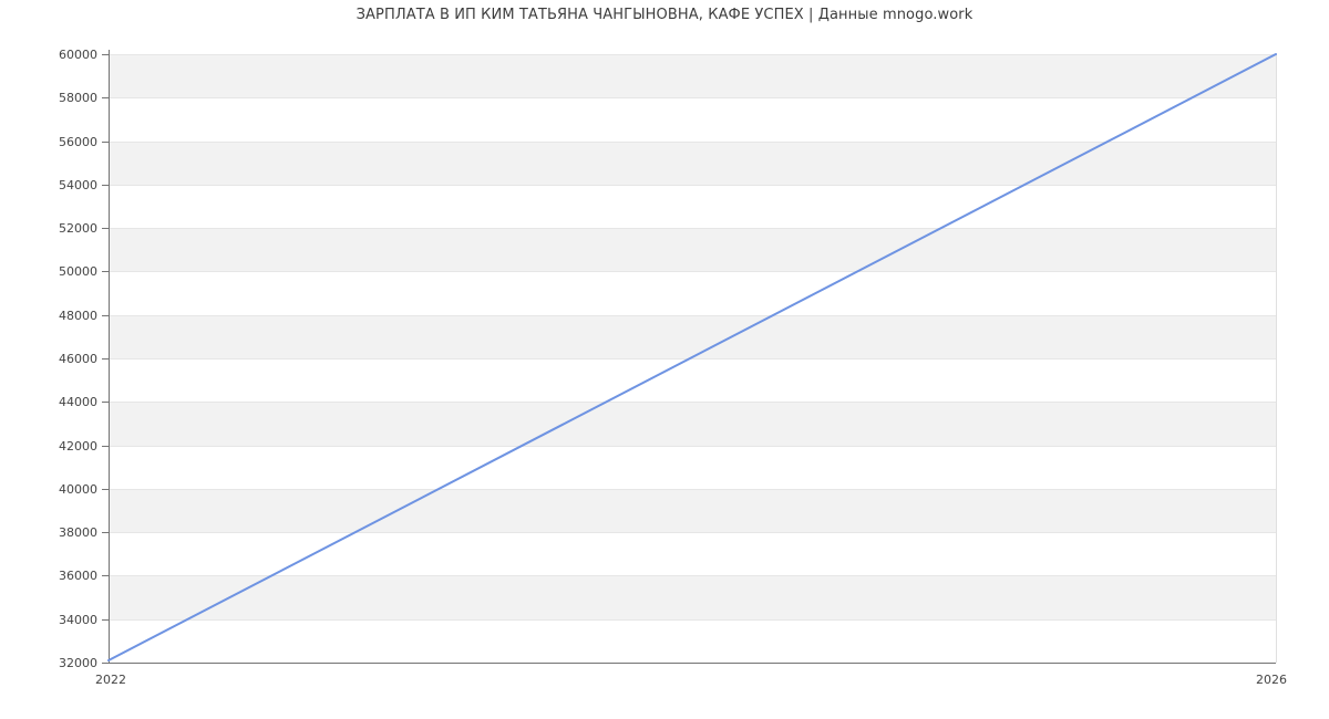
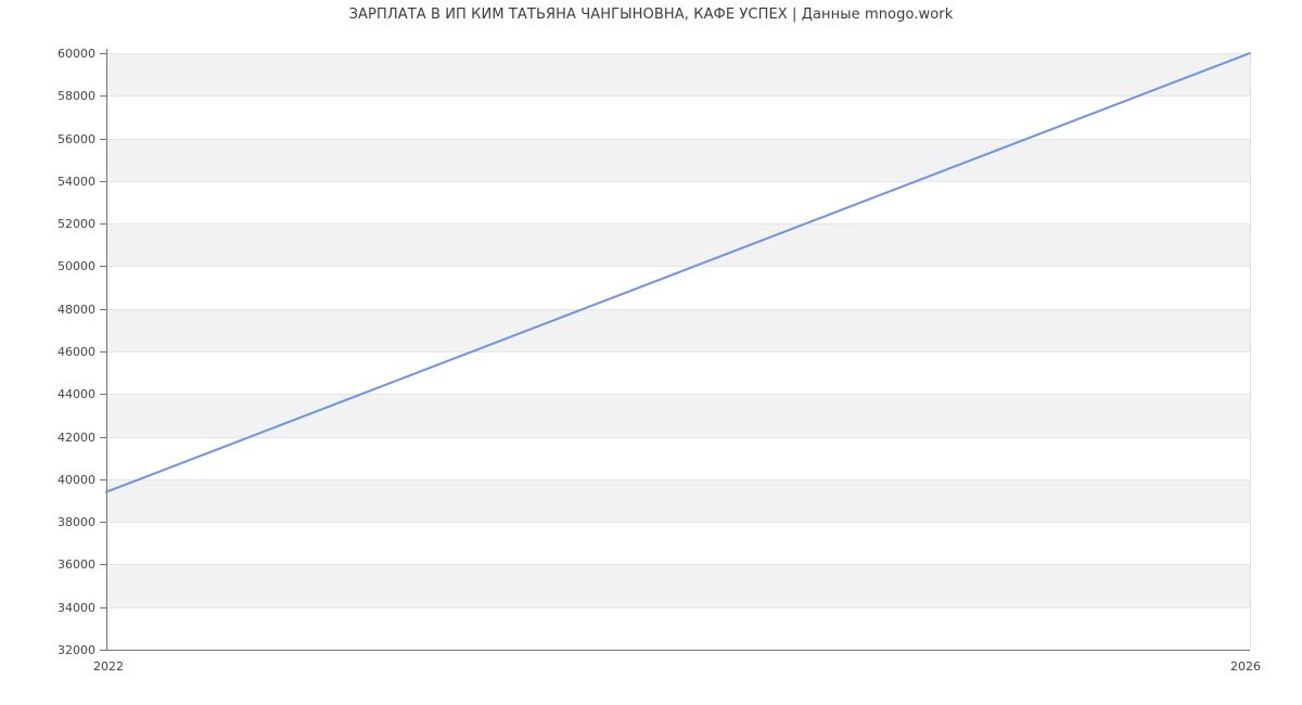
2022: 32100 -> 39400
